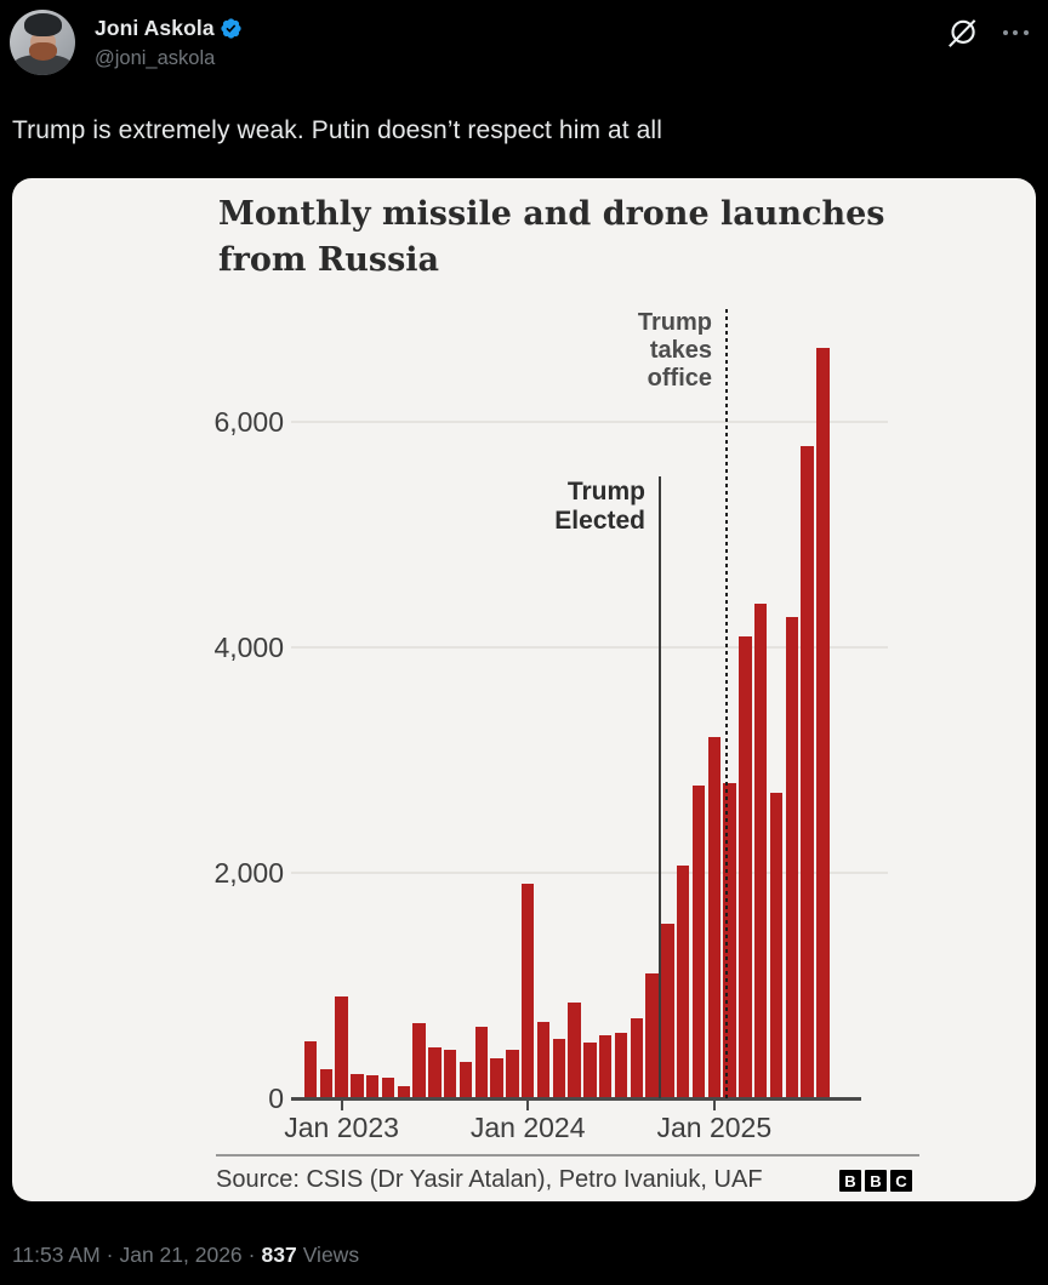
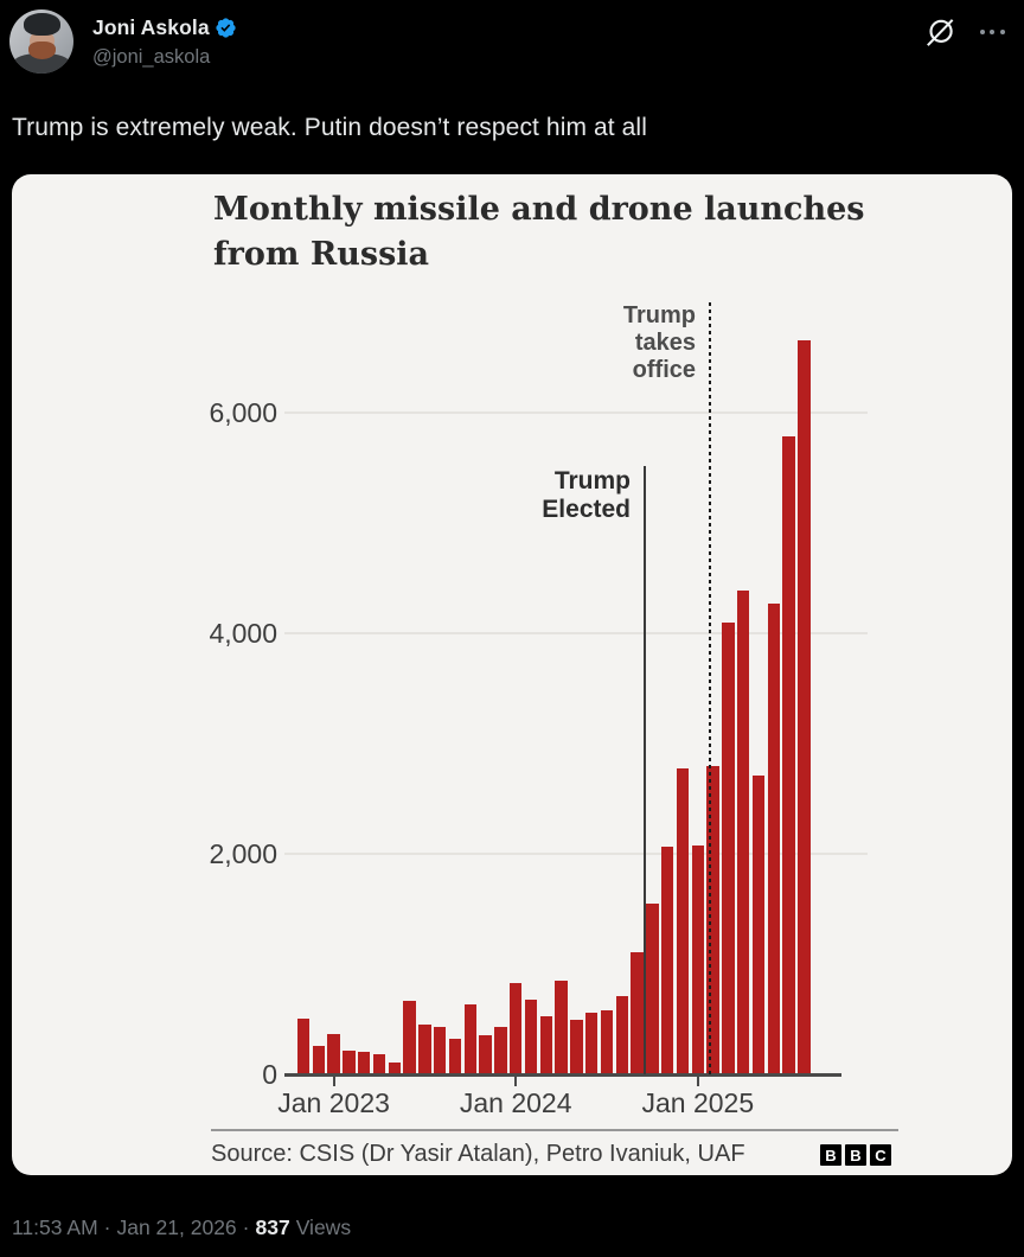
Jan 2023: 900 -> 400
Jan 2024: 1900 -> 800
Jan 2025: 3200 -> 2100
